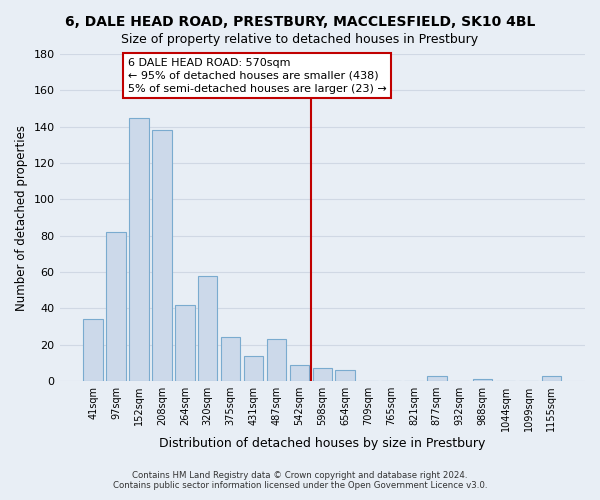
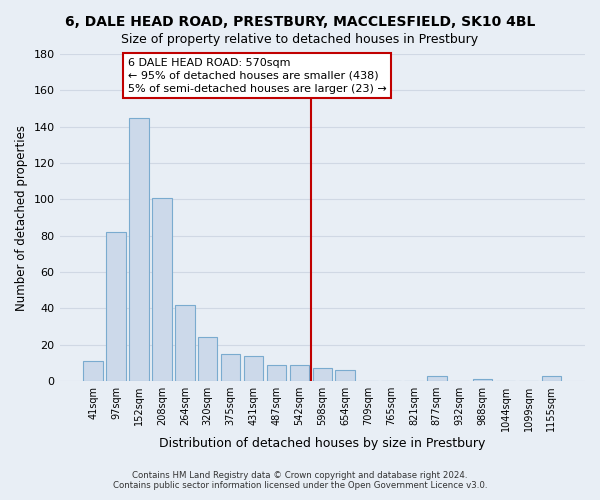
41sqm: 34 -> 11
208sqm: 138 -> 101
320sqm: 58 -> 24
375sqm: 24 -> 15
487sqm: 23 -> 9
